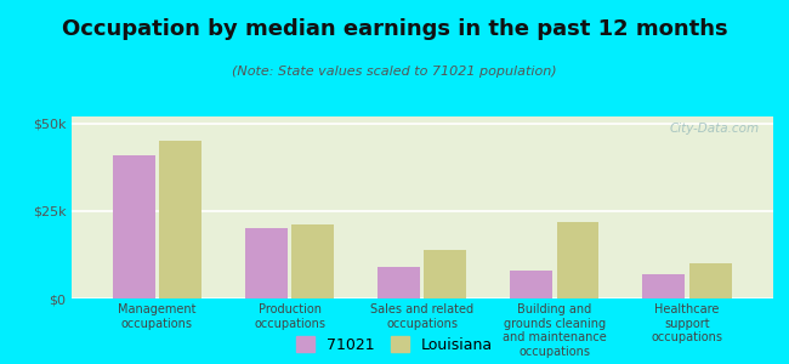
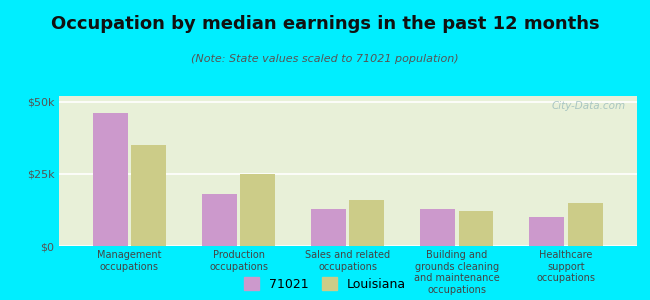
71021/Management occupations: $41k -> $46k
Louisiana/Management occupations: $45k -> $35k
71021/Production occupations: $20k -> $18k
Louisiana/Production occupations: $21k -> $25k
71021/Sales and related occupations: $9k -> $13k
Louisiana/Sales and related occupations: $14k -> $16k
71021/Building and grounds cleaning and maintenance occupations: $8k -> $13k
Louisiana/Building and grounds cleaning and maintenance occupations: $22k -> $12k
71021/Healthcare support occupations: $7k -> $10k
Louisiana/Healthcare support occupations: $10k -> $15k
